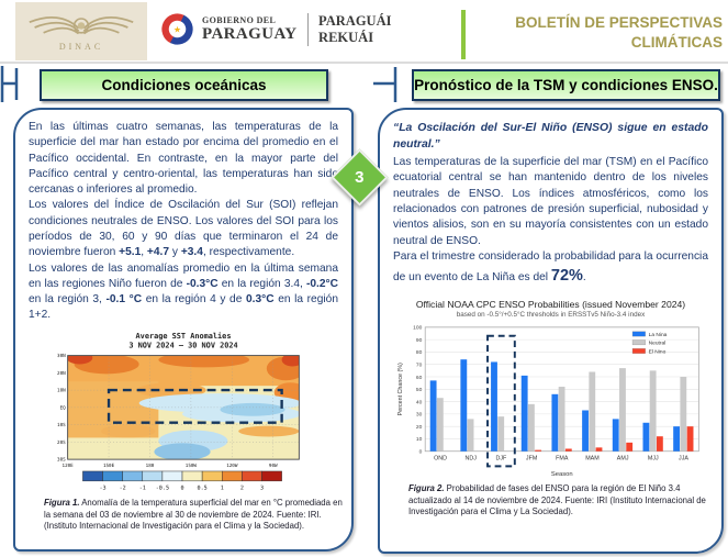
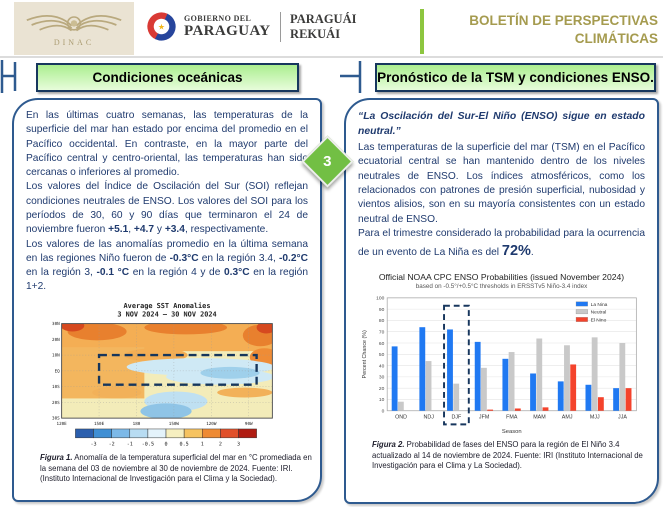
Neutral/OND: 43 -> 8
Neutral/NDJ: 26 -> 44
Neutral/DJF: 28 -> 24
Neutral/AMJ: 67 -> 58
El Nino/AMJ: 7 -> 41
